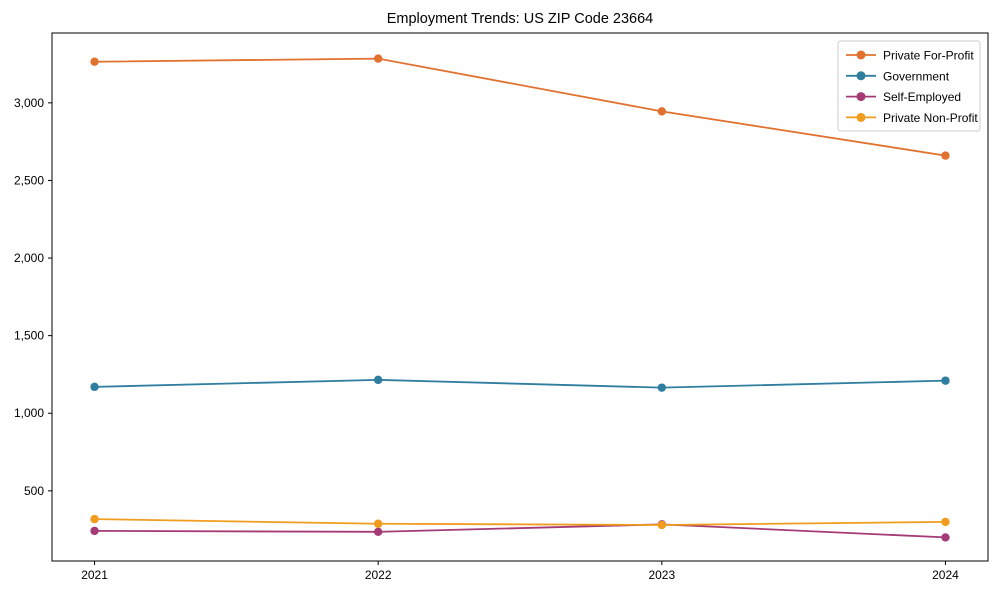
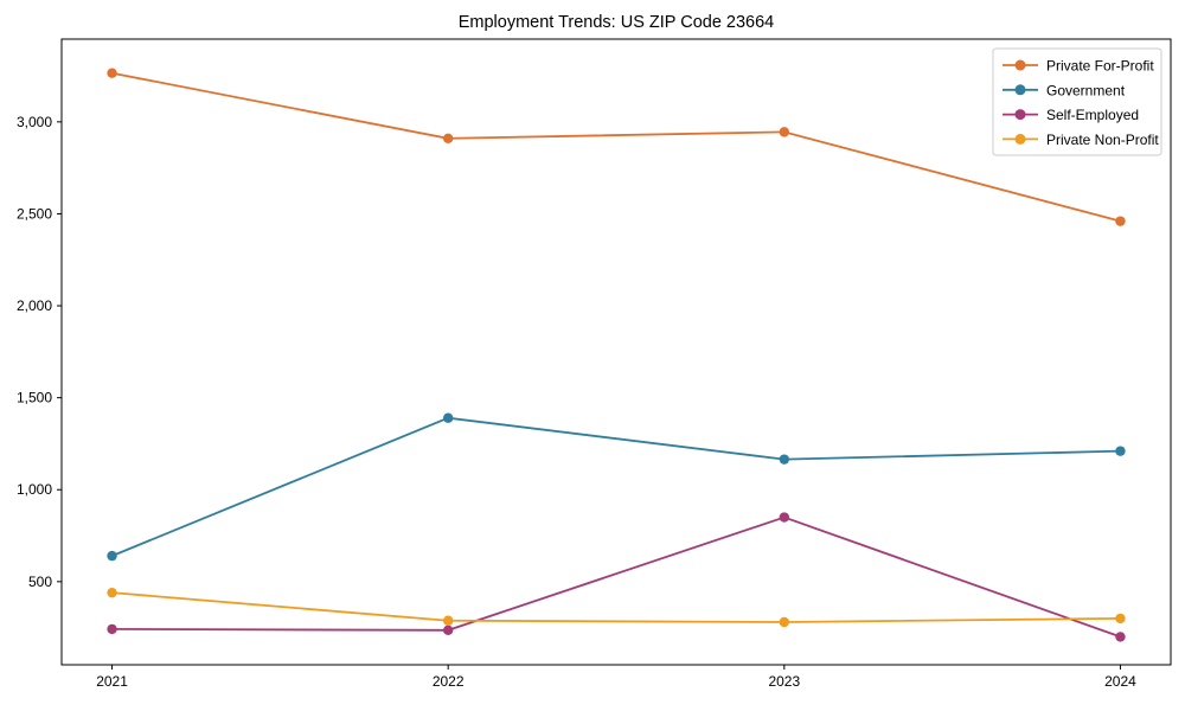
Government/2021: 1170 -> 640
Private Non-Profit/2021: 320 -> 440
Private For-Profit/2022: 3280 -> 2910
Government/2022: 1220 -> 1390
Self-Employed/2023: 280 -> 850
Private For-Profit/2024: 2660 -> 2460
